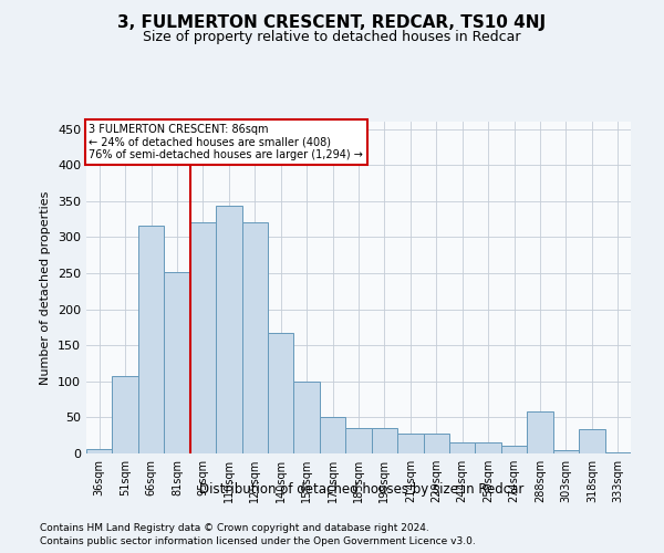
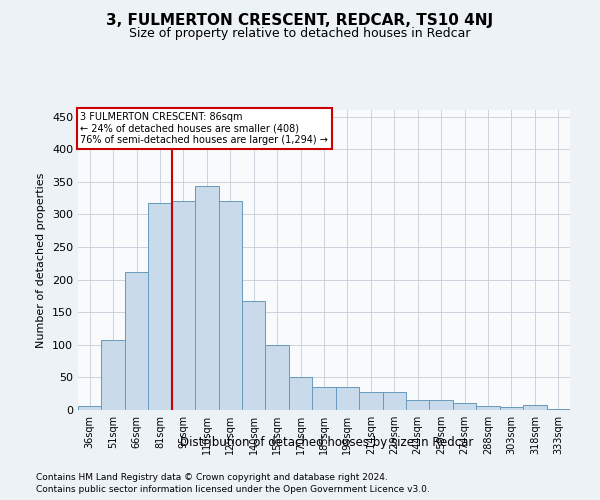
66sqm: 316 -> 211
81sqm: 252 -> 318
288sqm: 58 -> 6
318sqm: 34 -> 7
